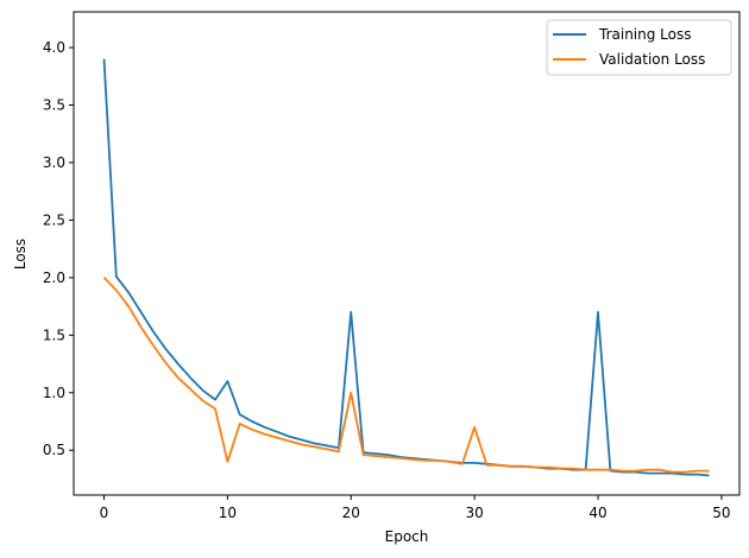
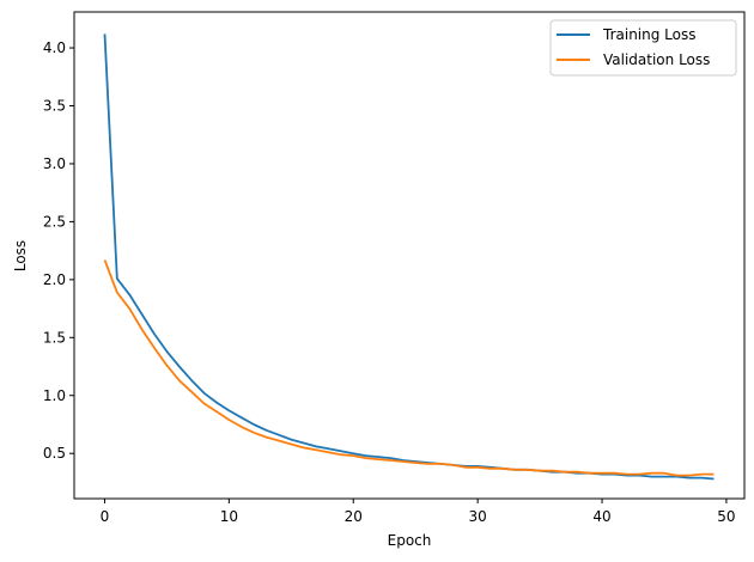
Training Loss/0: 3.9 -> 4.1
Validation Loss/0: 2.0 -> 2.2
Training Loss/10: 1.1 -> 0.9
Validation Loss/10: 0.4 -> 0.8
Training Loss/20: 1.7 -> 0.5
Validation Loss/20: 1.0 -> 0.5
Validation Loss/30: 0.7 -> 0.4
Training Loss/40: 1.7 -> 0.3
